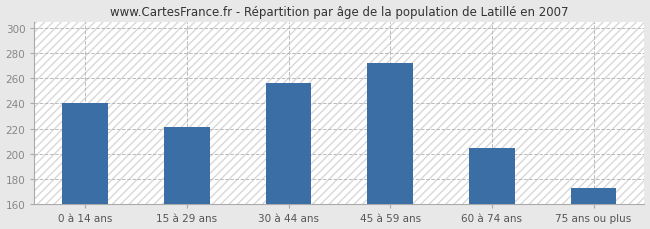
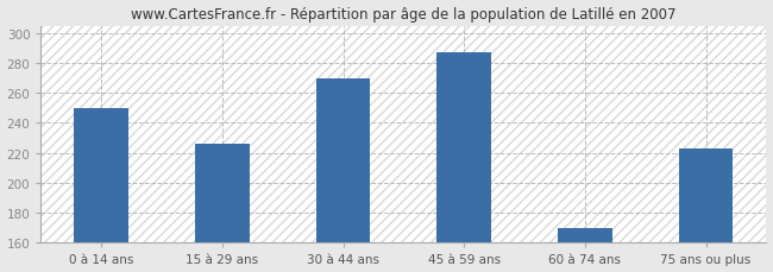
0 à 14 ans: 240 -> 250
15 à 29 ans: 221 -> 226
30 à 44 ans: 256 -> 270
45 à 59 ans: 272 -> 287
60 à 74 ans: 205 -> 170
75 ans ou plus: 173 -> 223
